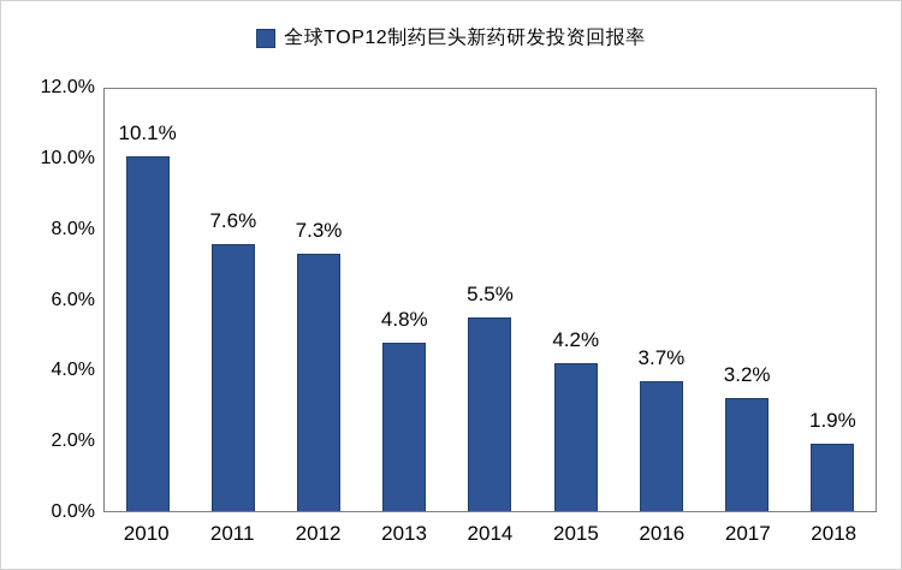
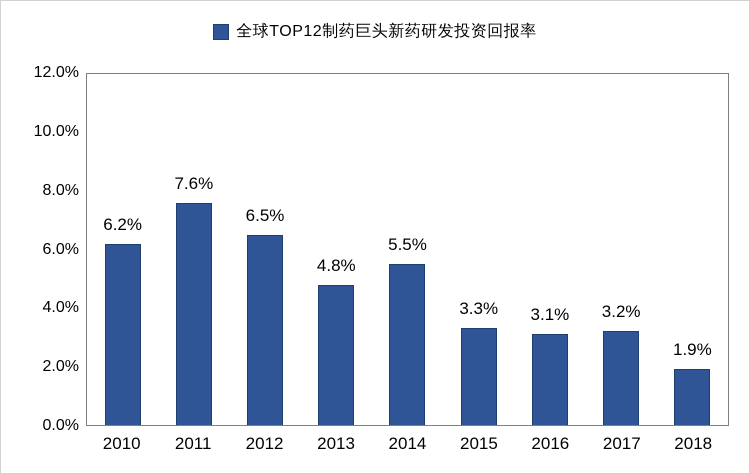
2010: 10.1% -> 6.2%
2012: 7.3% -> 6.5%
2015: 4.2% -> 3.3%
2016: 3.7% -> 3.1%
